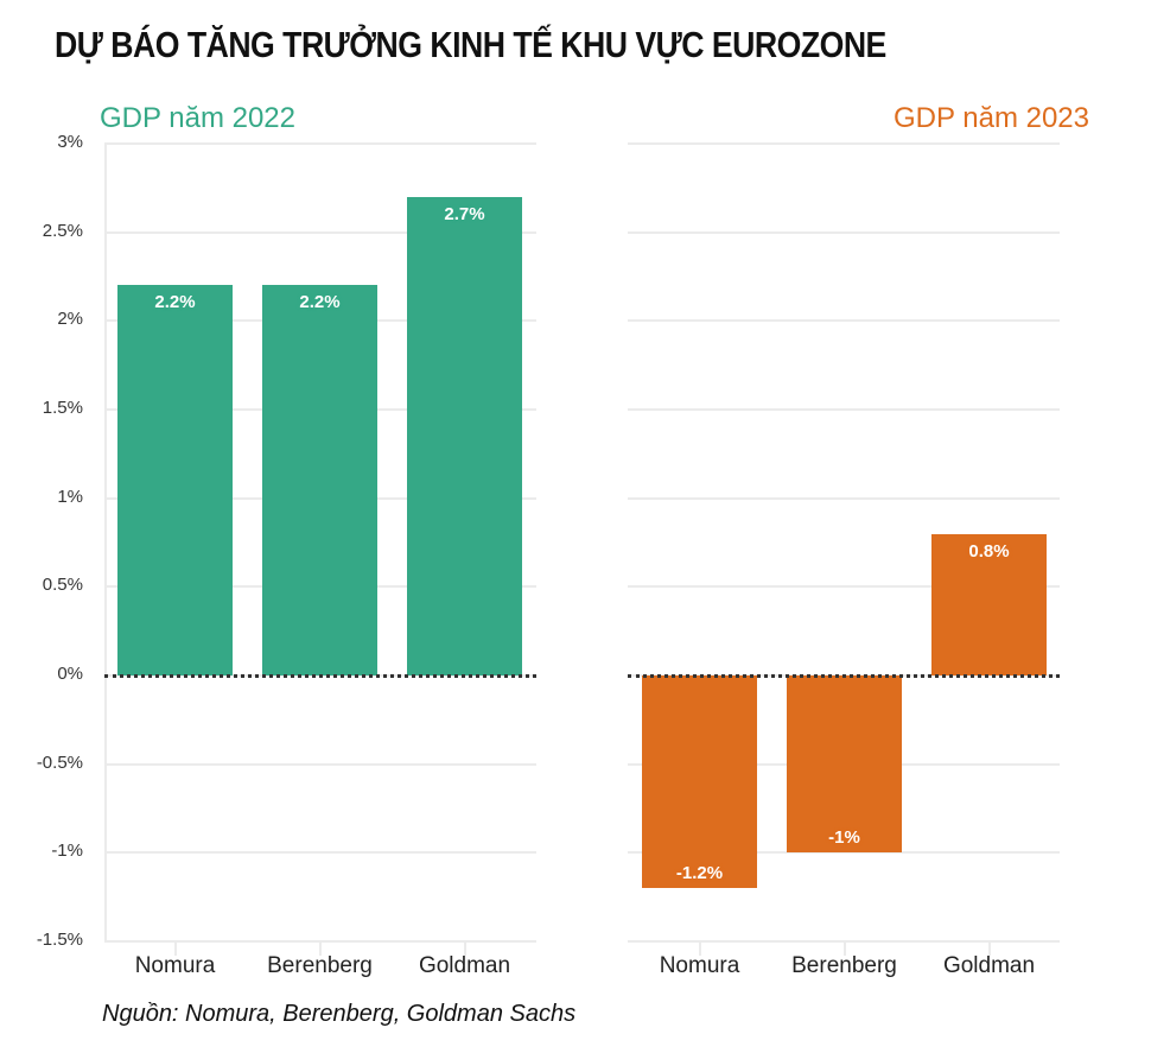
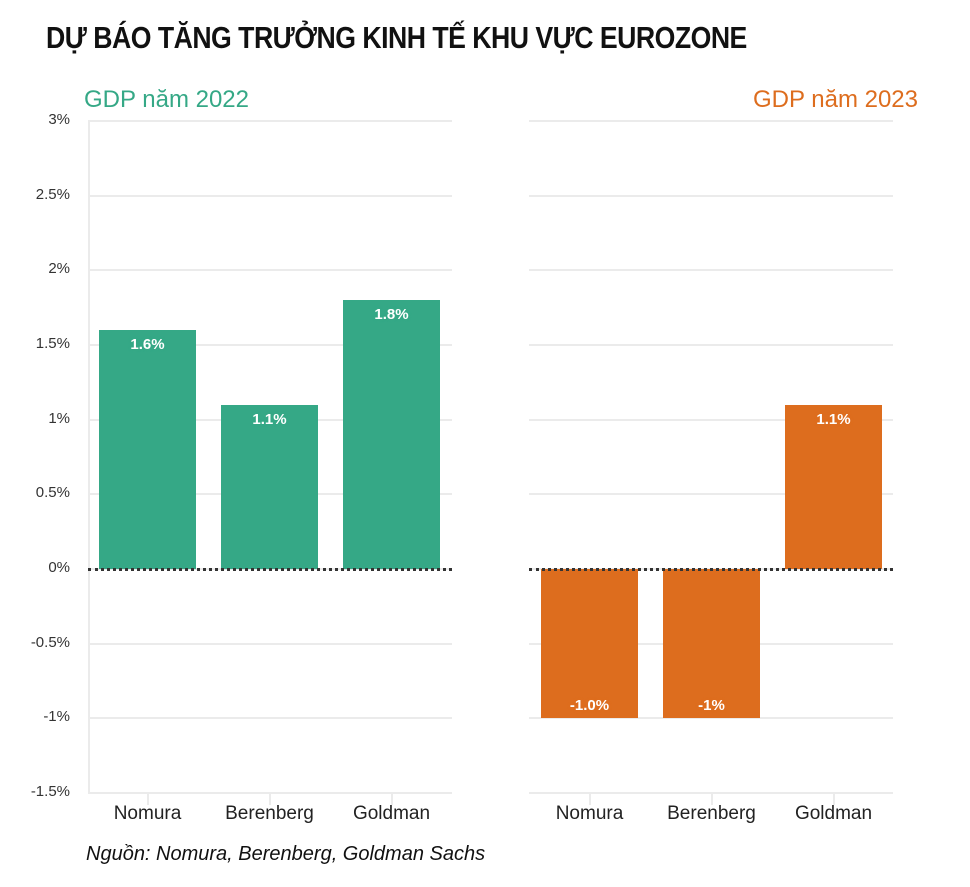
GDP năm 2022/Nomura: 2.2% -> 1.6%
GDP năm 2022/Berenberg: 2.2% -> 1.1%
GDP năm 2022/Goldman: 2.7% -> 1.8%
GDP năm 2023/Nomura: -1.2% -> -1.0%
GDP năm 2023/Goldman: 0.8% -> 1.1%
